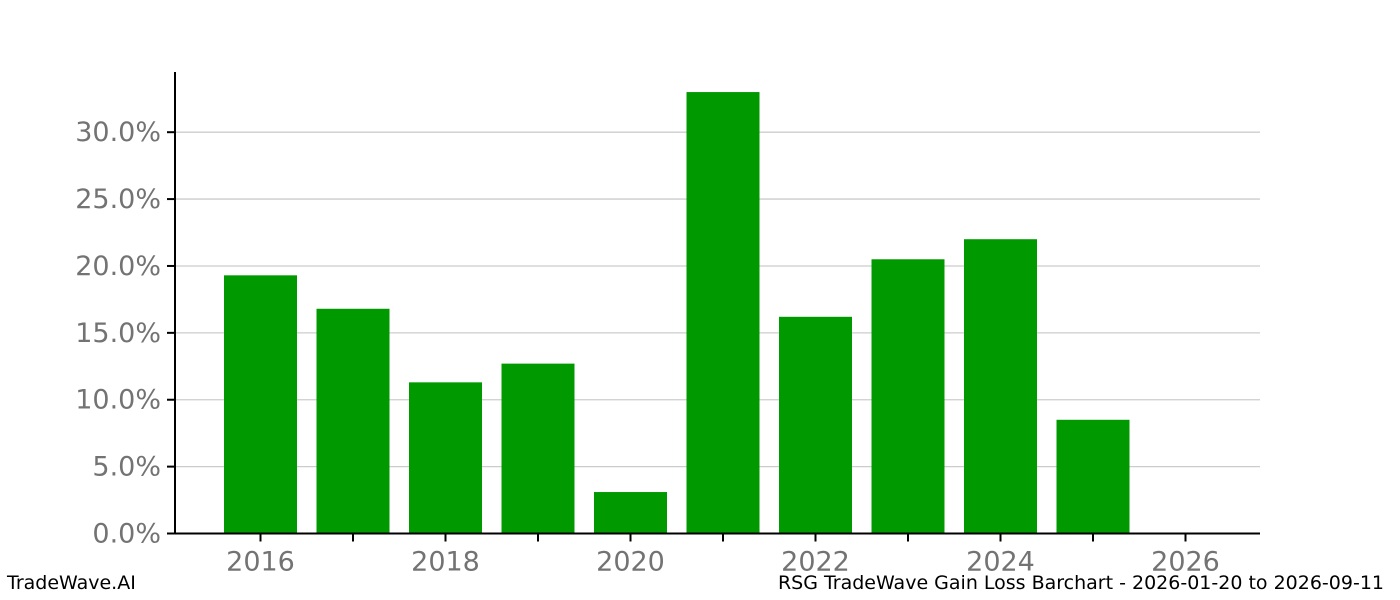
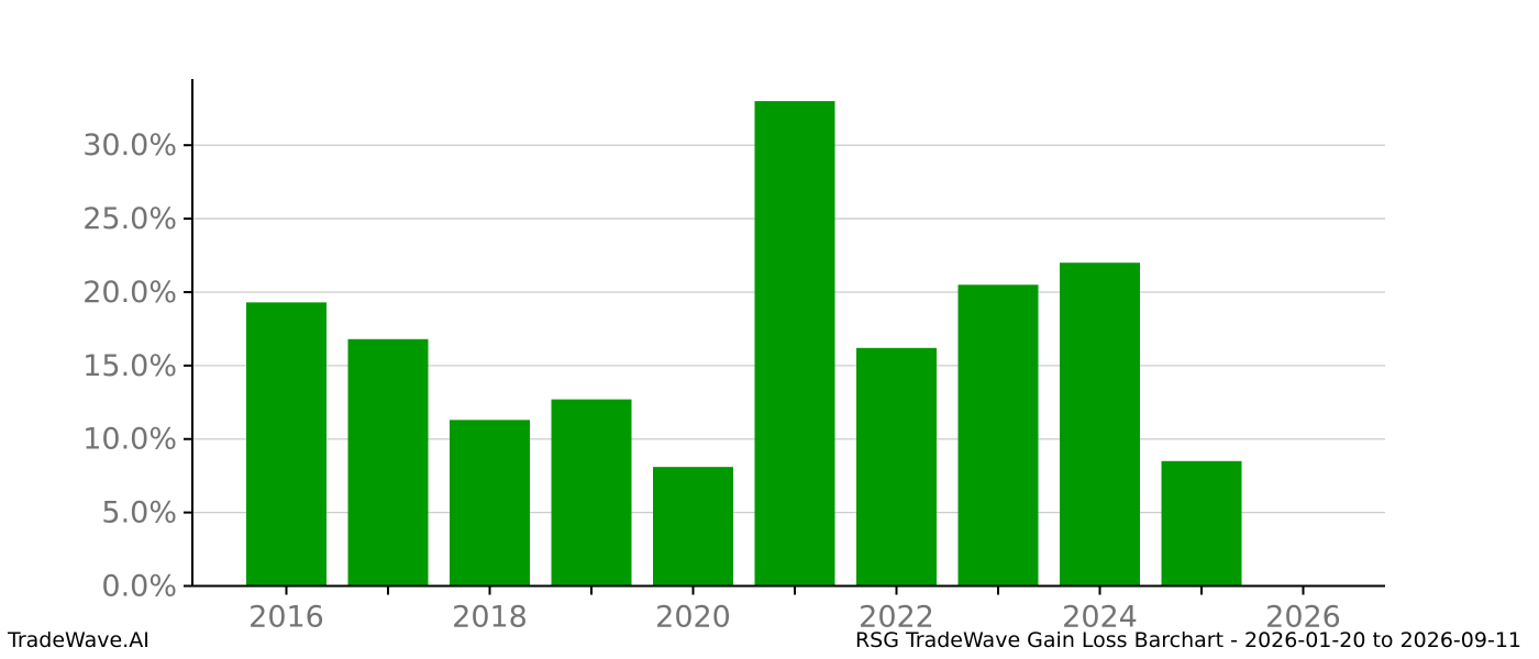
2020: 3.1% -> 8.1%
